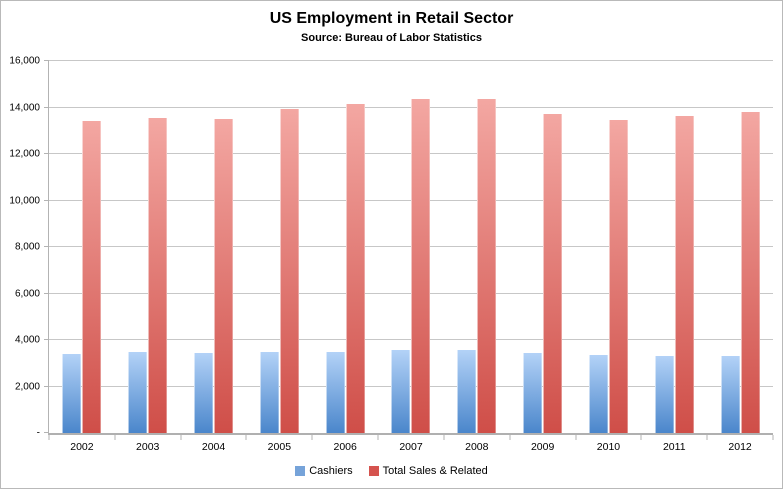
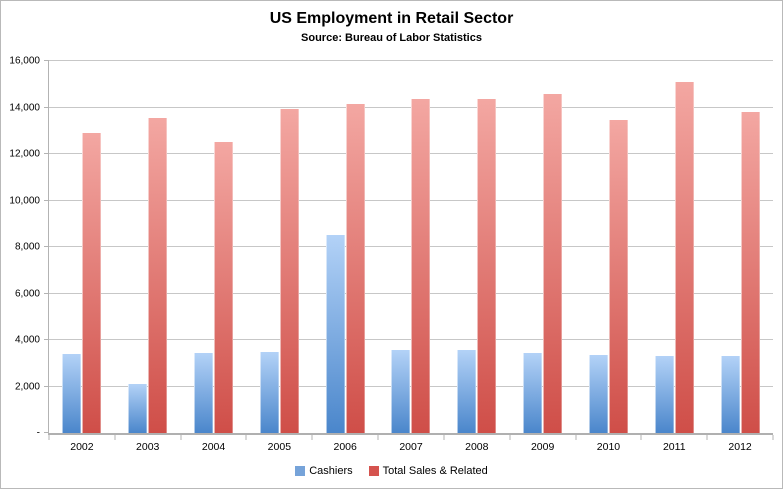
Total Sales & Related/2002: 13400 -> 12900
Cashiers/2003: 3500 -> 2100
Total Sales & Related/2004: 13500 -> 12500
Cashiers/2006: 3500 -> 8500
Total Sales & Related/2009: 13700 -> 14600
Total Sales & Related/2011: 13600 -> 15100
